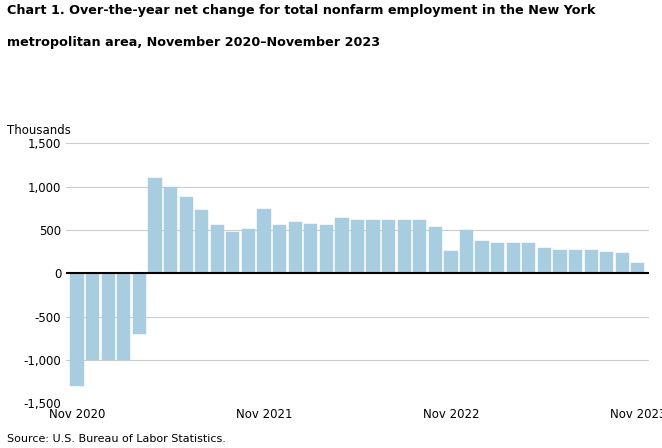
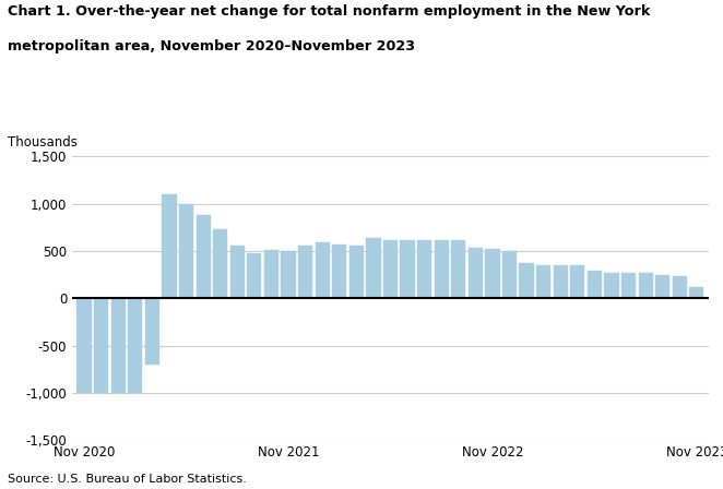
Nov 2020: -1,300 -> -1,000
Nov 2021: 740 -> 500
Nov 2022: 260 -> 520
